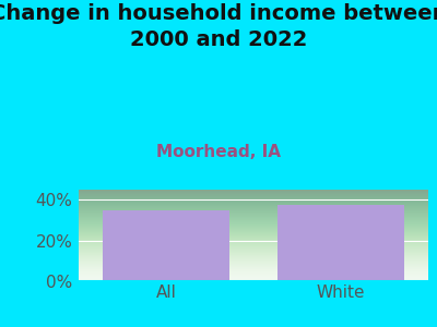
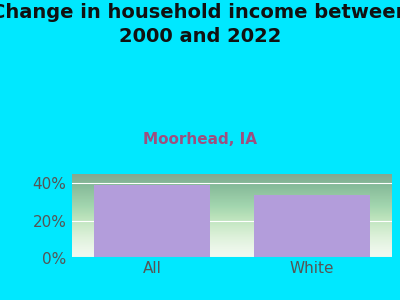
All: 35% -> 39%
White: 38% -> 34%
